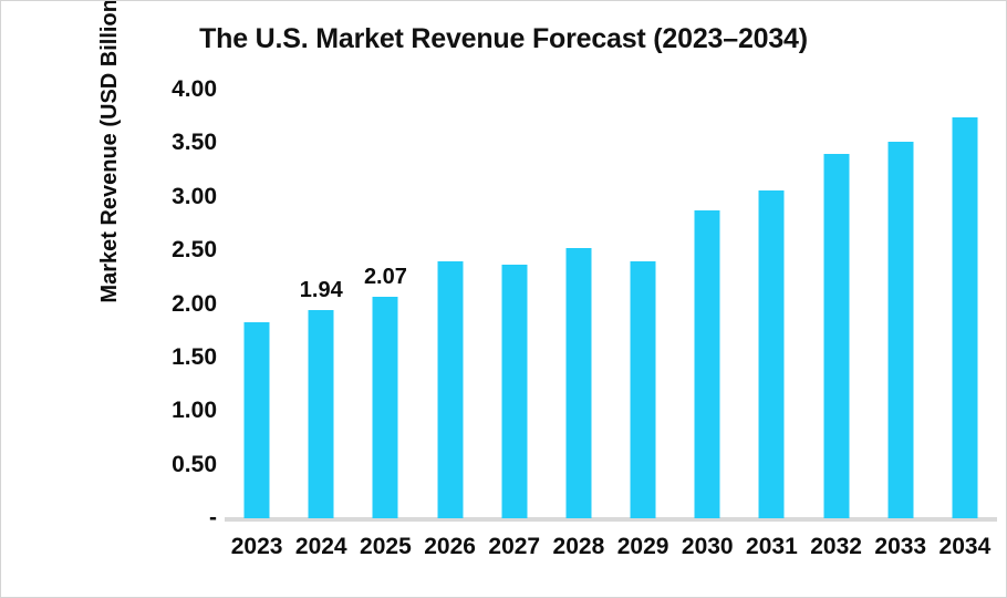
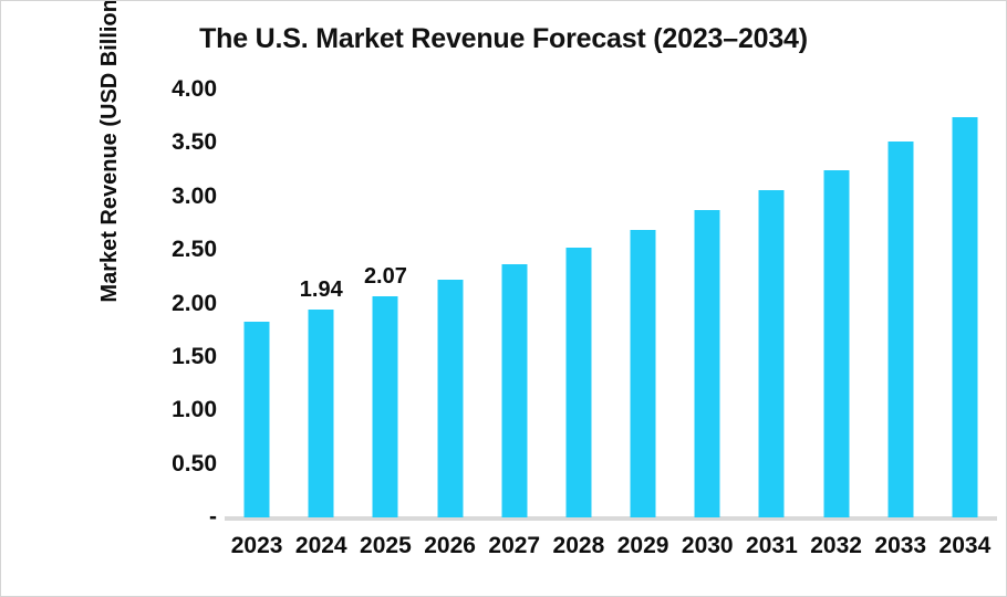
2026: 2.4 -> 2.2
2029: 2.4 -> 2.7
2032: 3.4 -> 3.2
